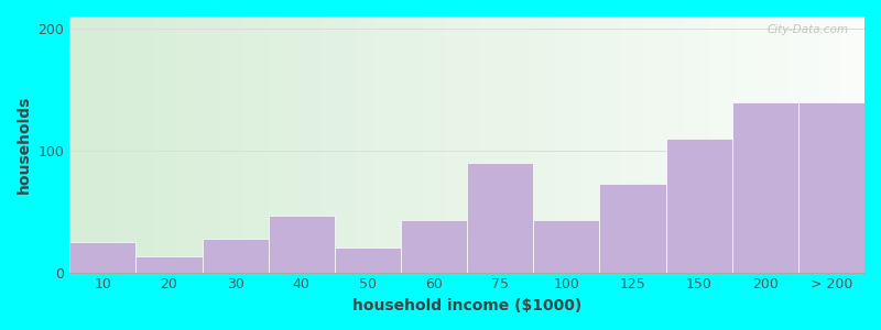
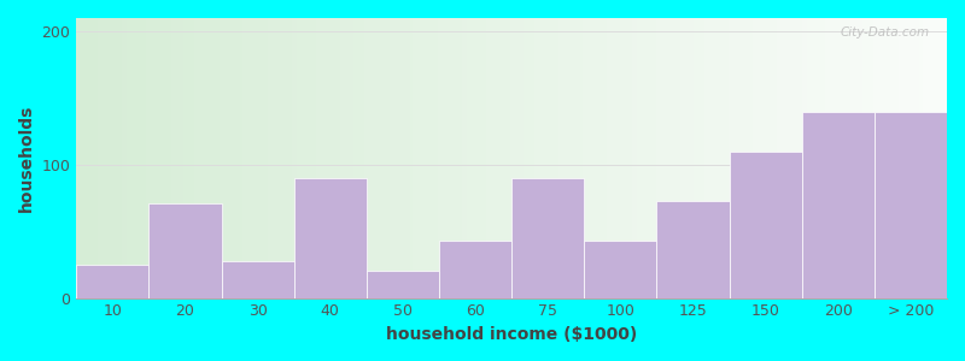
20: 13 -> 71
40: 47 -> 90
